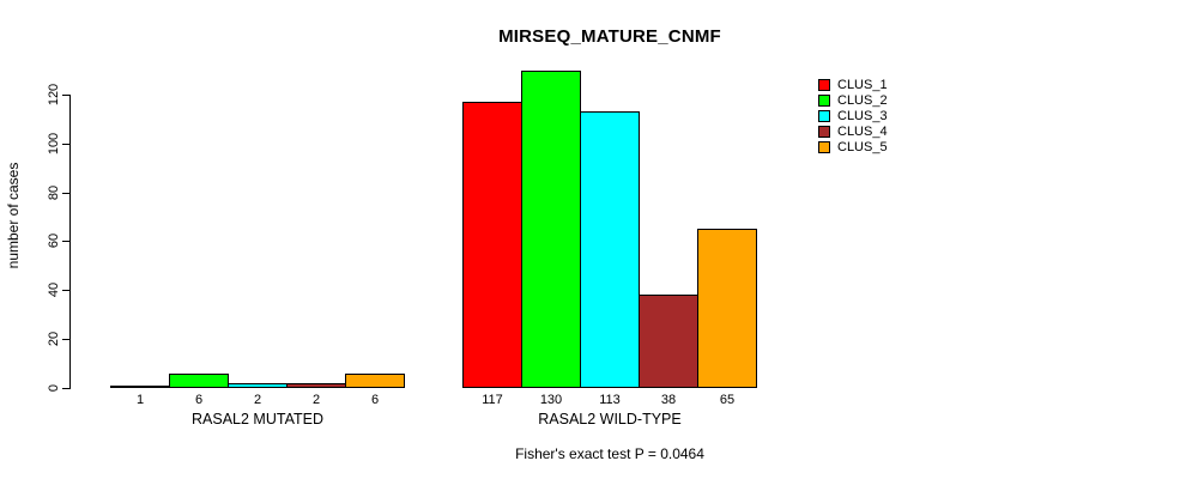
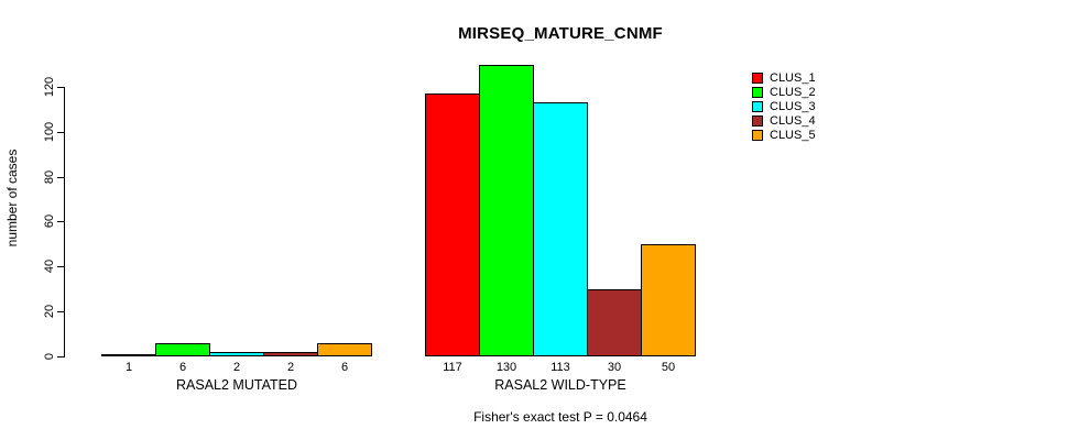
CLUS_4/RASAL2 WILD-TYPE: 38 -> 30
CLUS_5/RASAL2 WILD-TYPE: 65 -> 50
